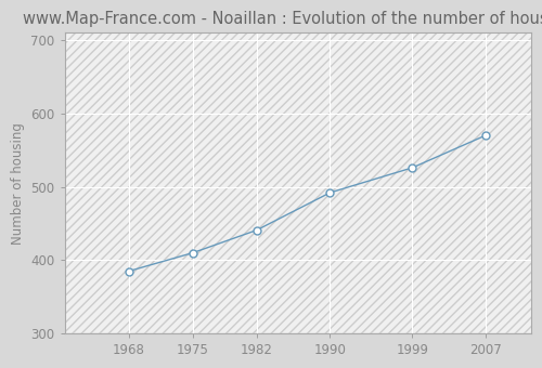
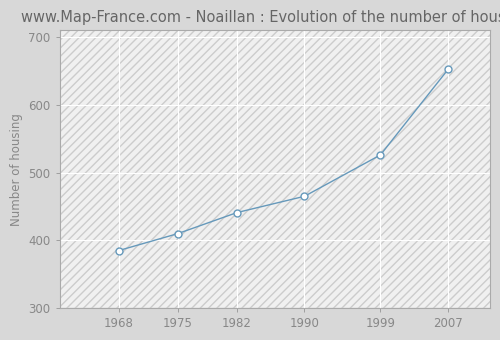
1990: 492 -> 465
2007: 570 -> 652
